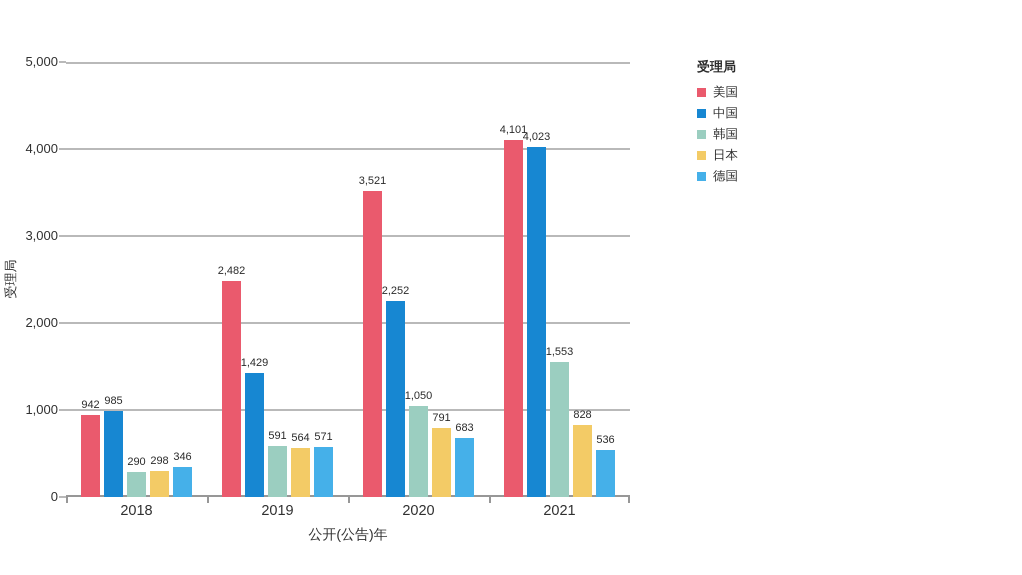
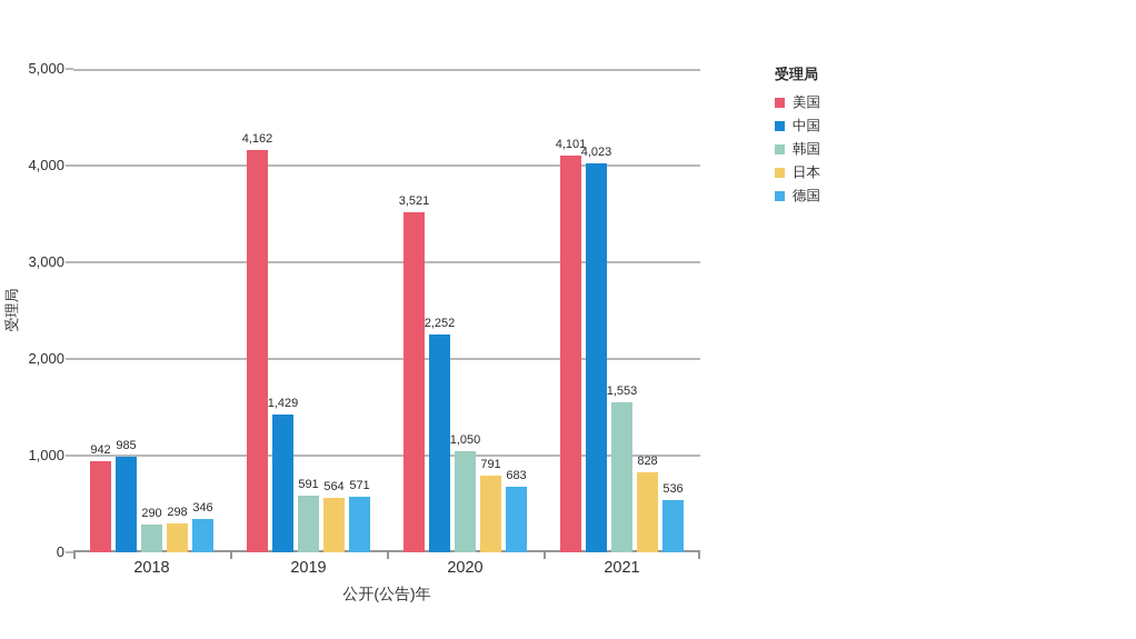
美国/2019: 2,482 -> 4,162
